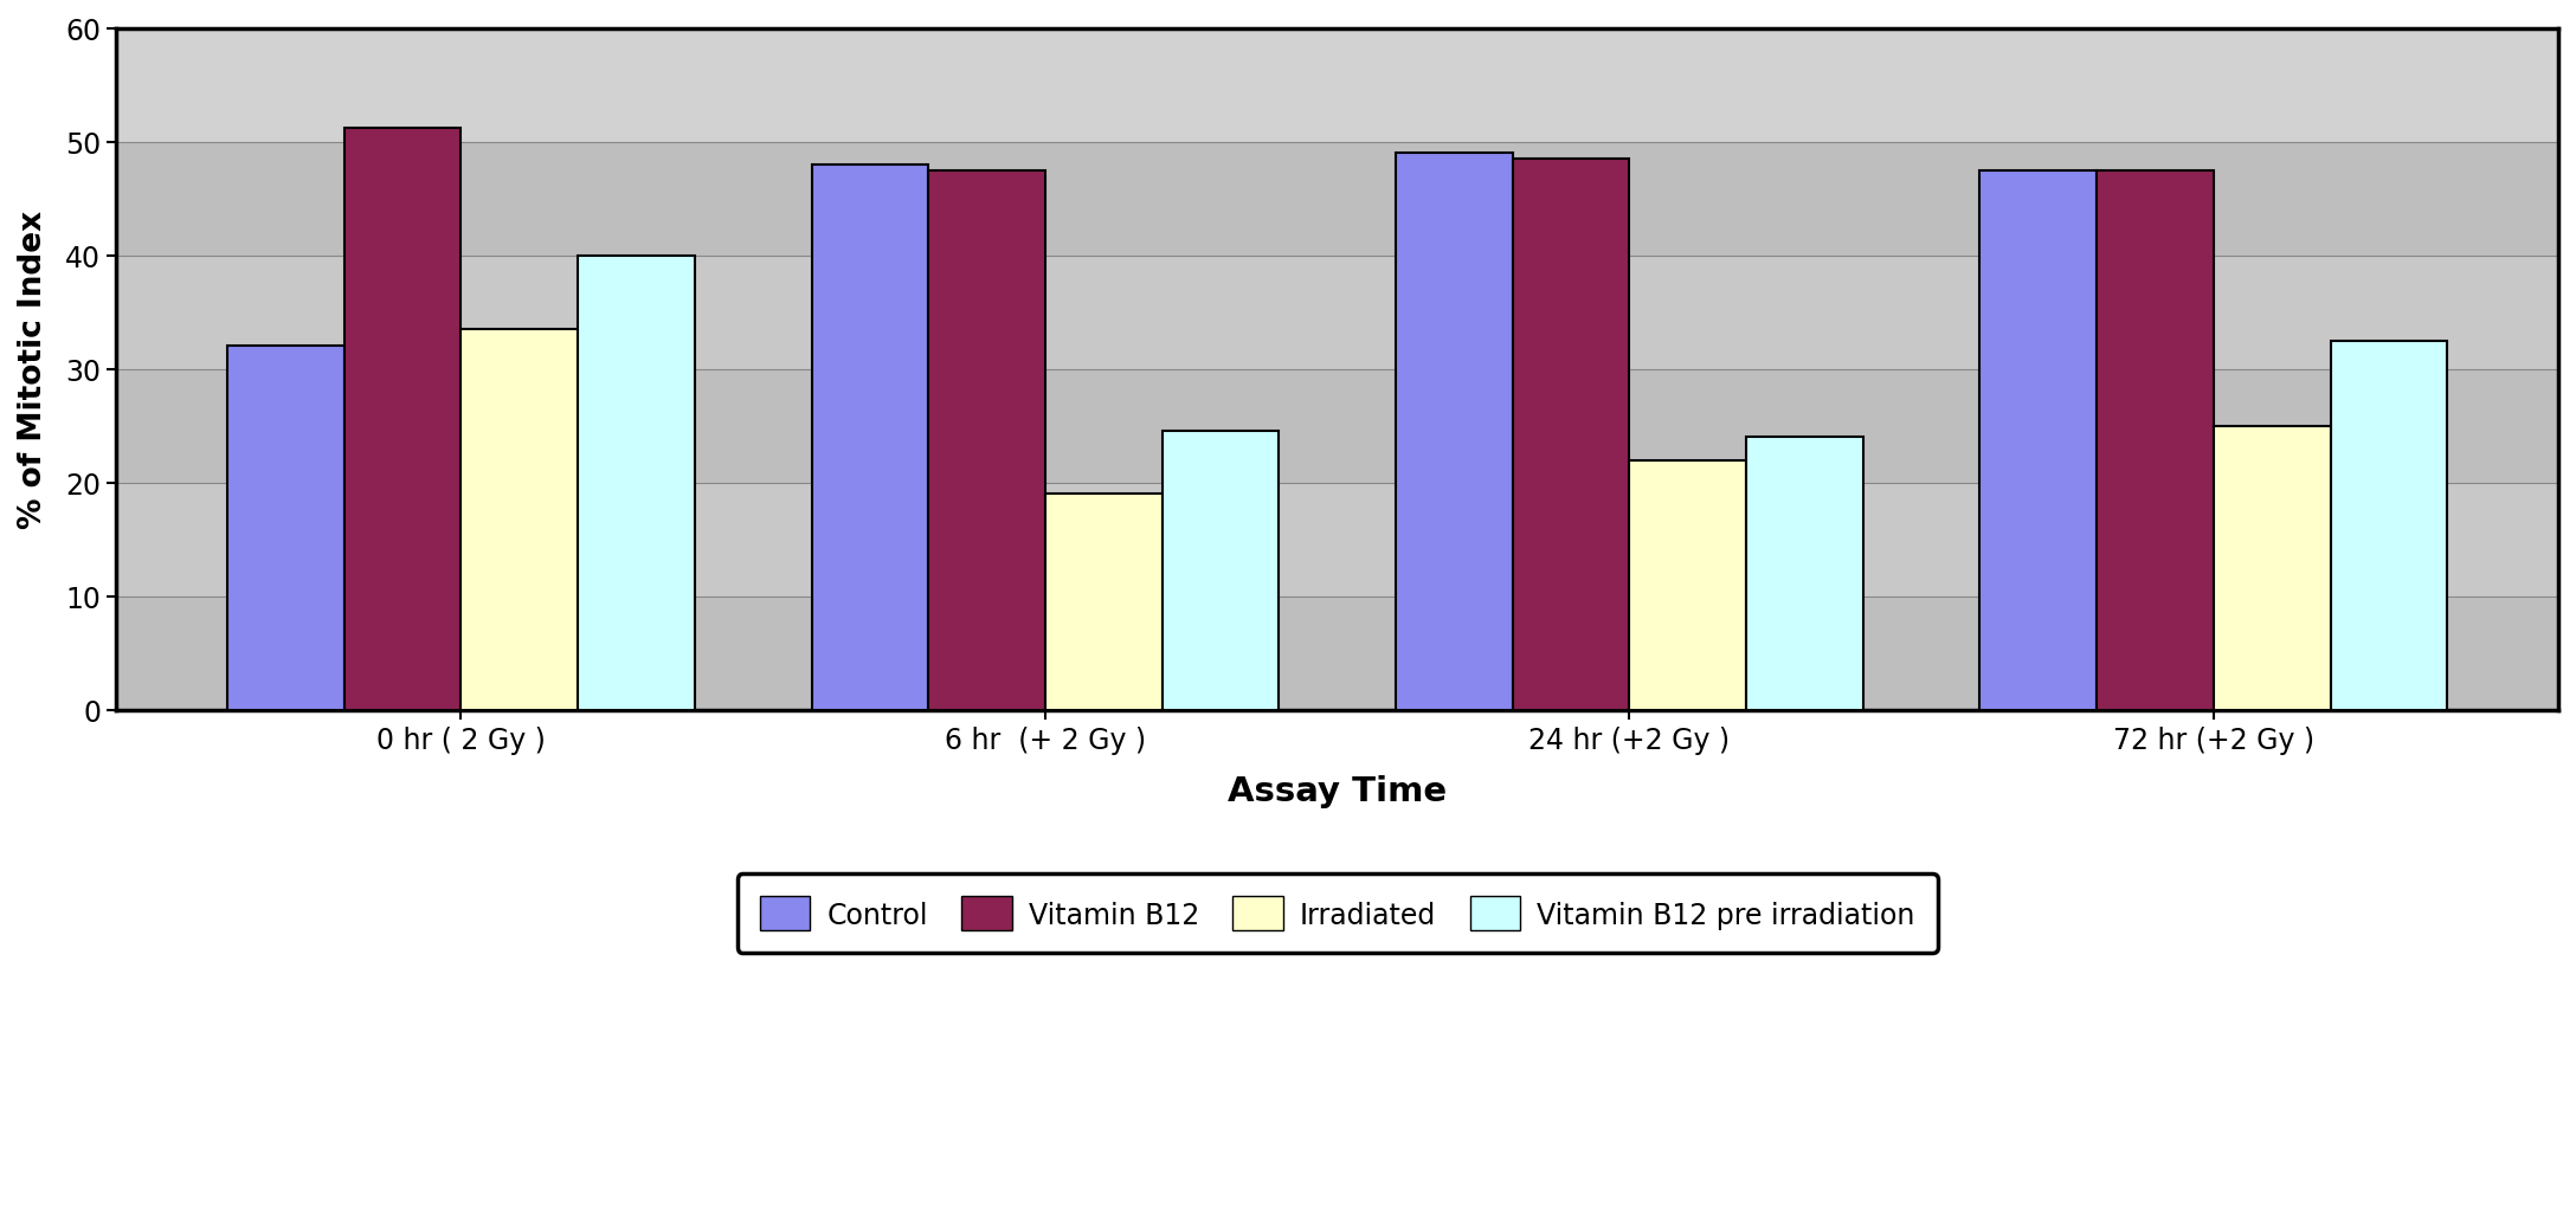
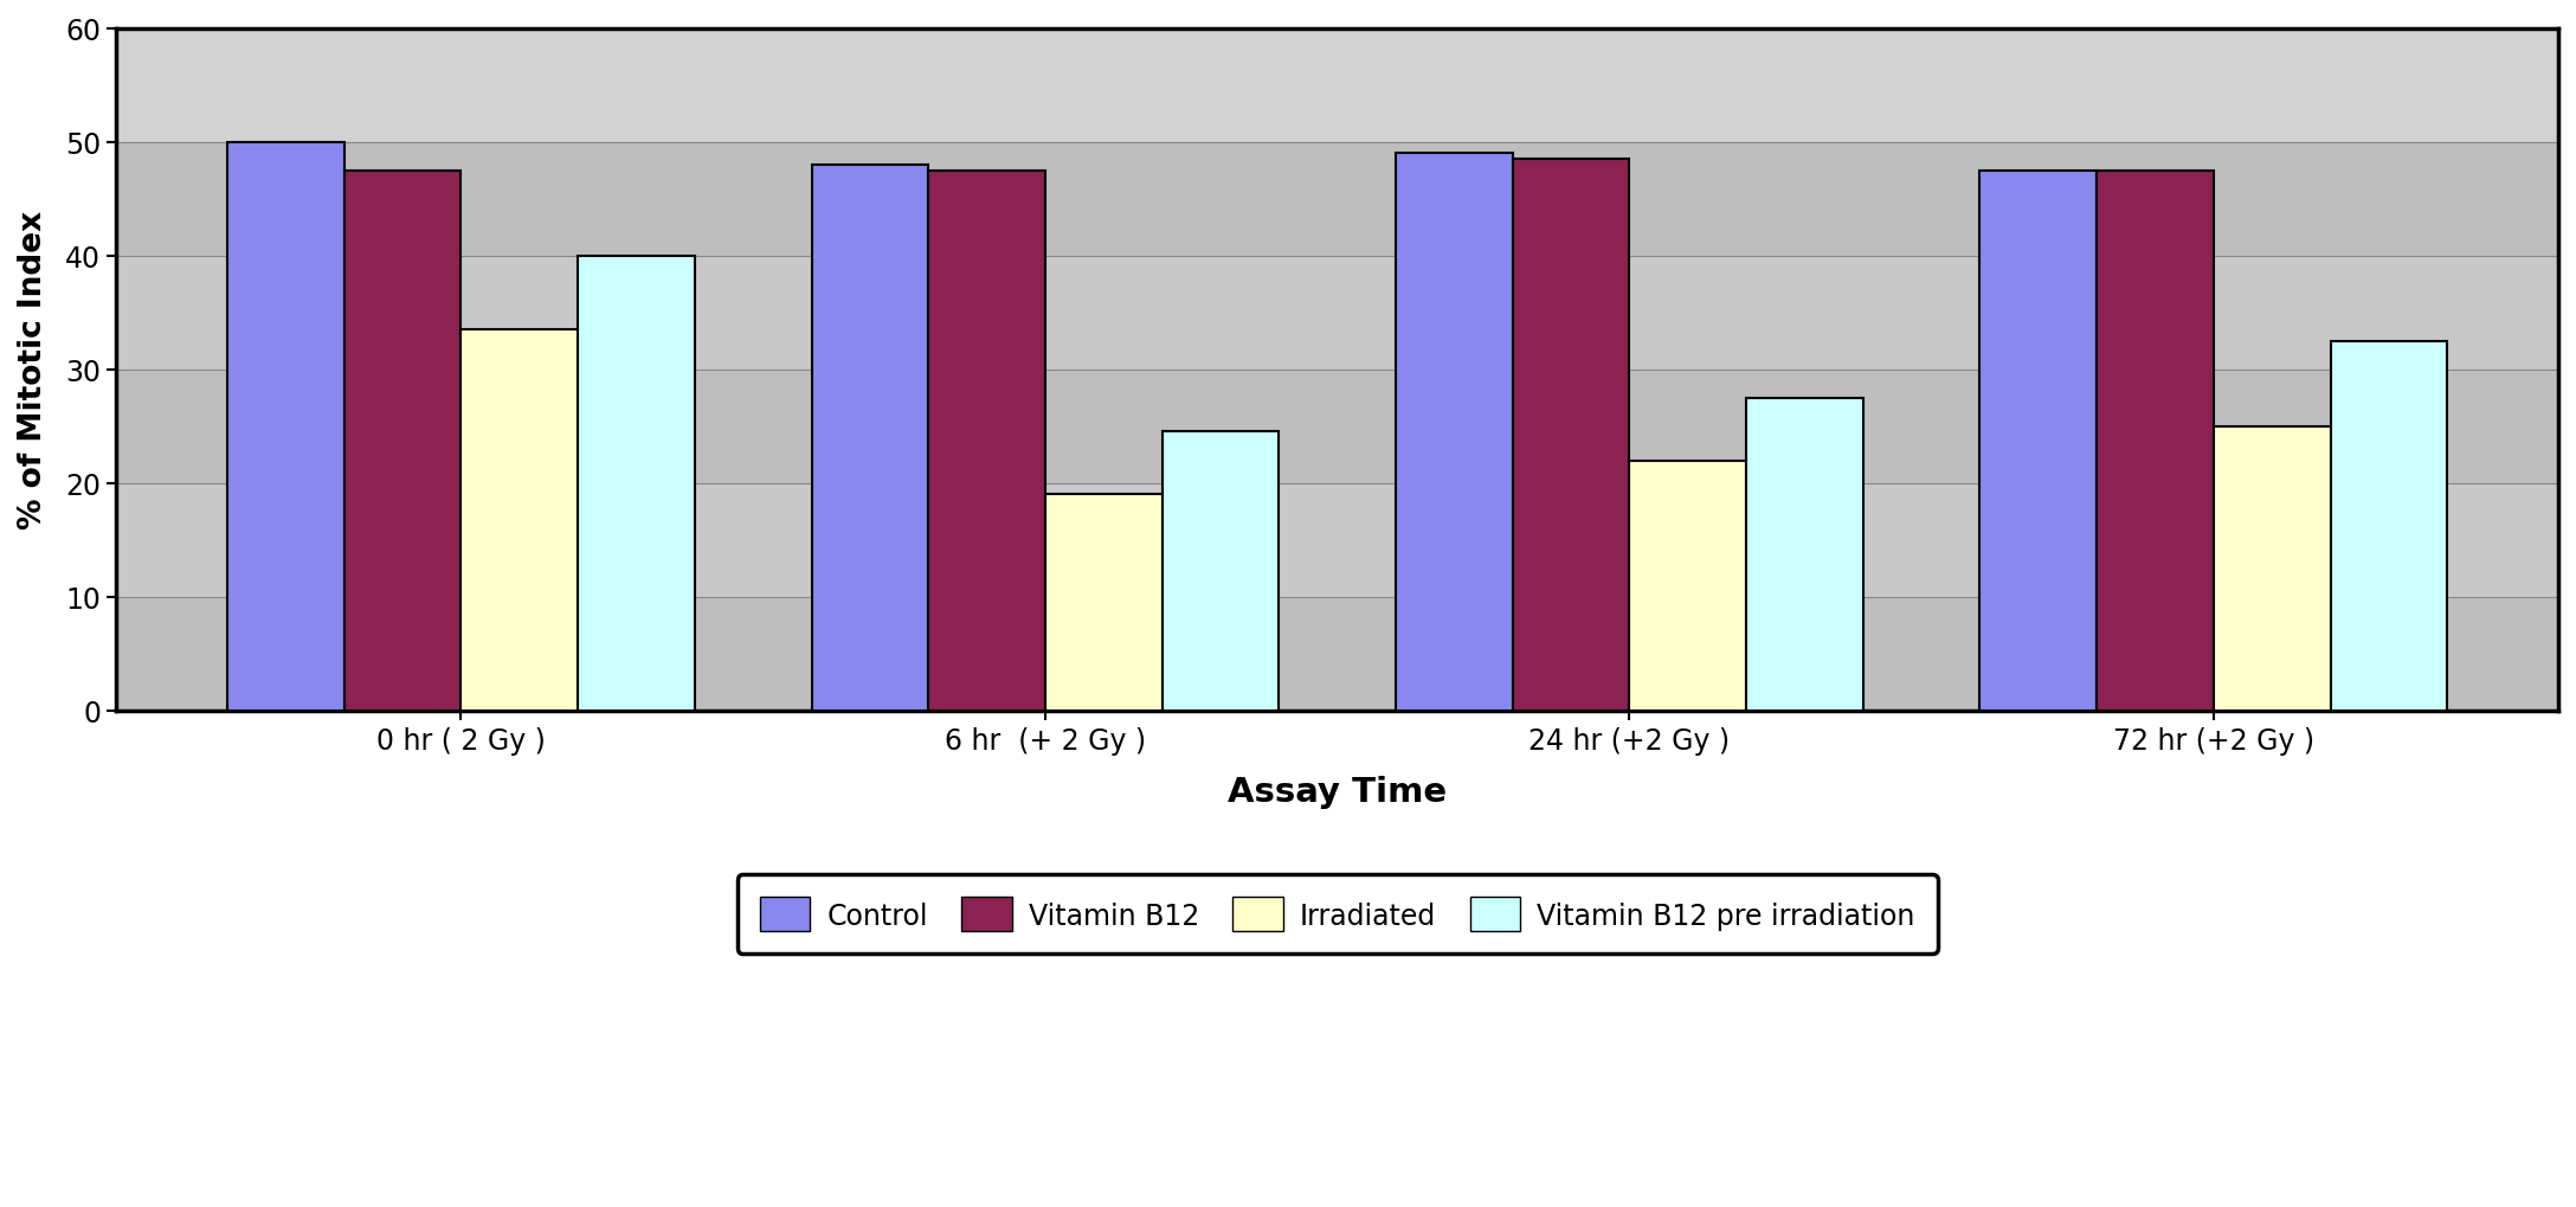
Control/0 hr ( 2 Gy ): 32.0 -> 50.0
Vitamin B12/0 hr ( 2 Gy ): 51.2 -> 47.5
Vitamin B12 pre irradiation/24 hr (+2 Gy ): 24.0 -> 27.5
